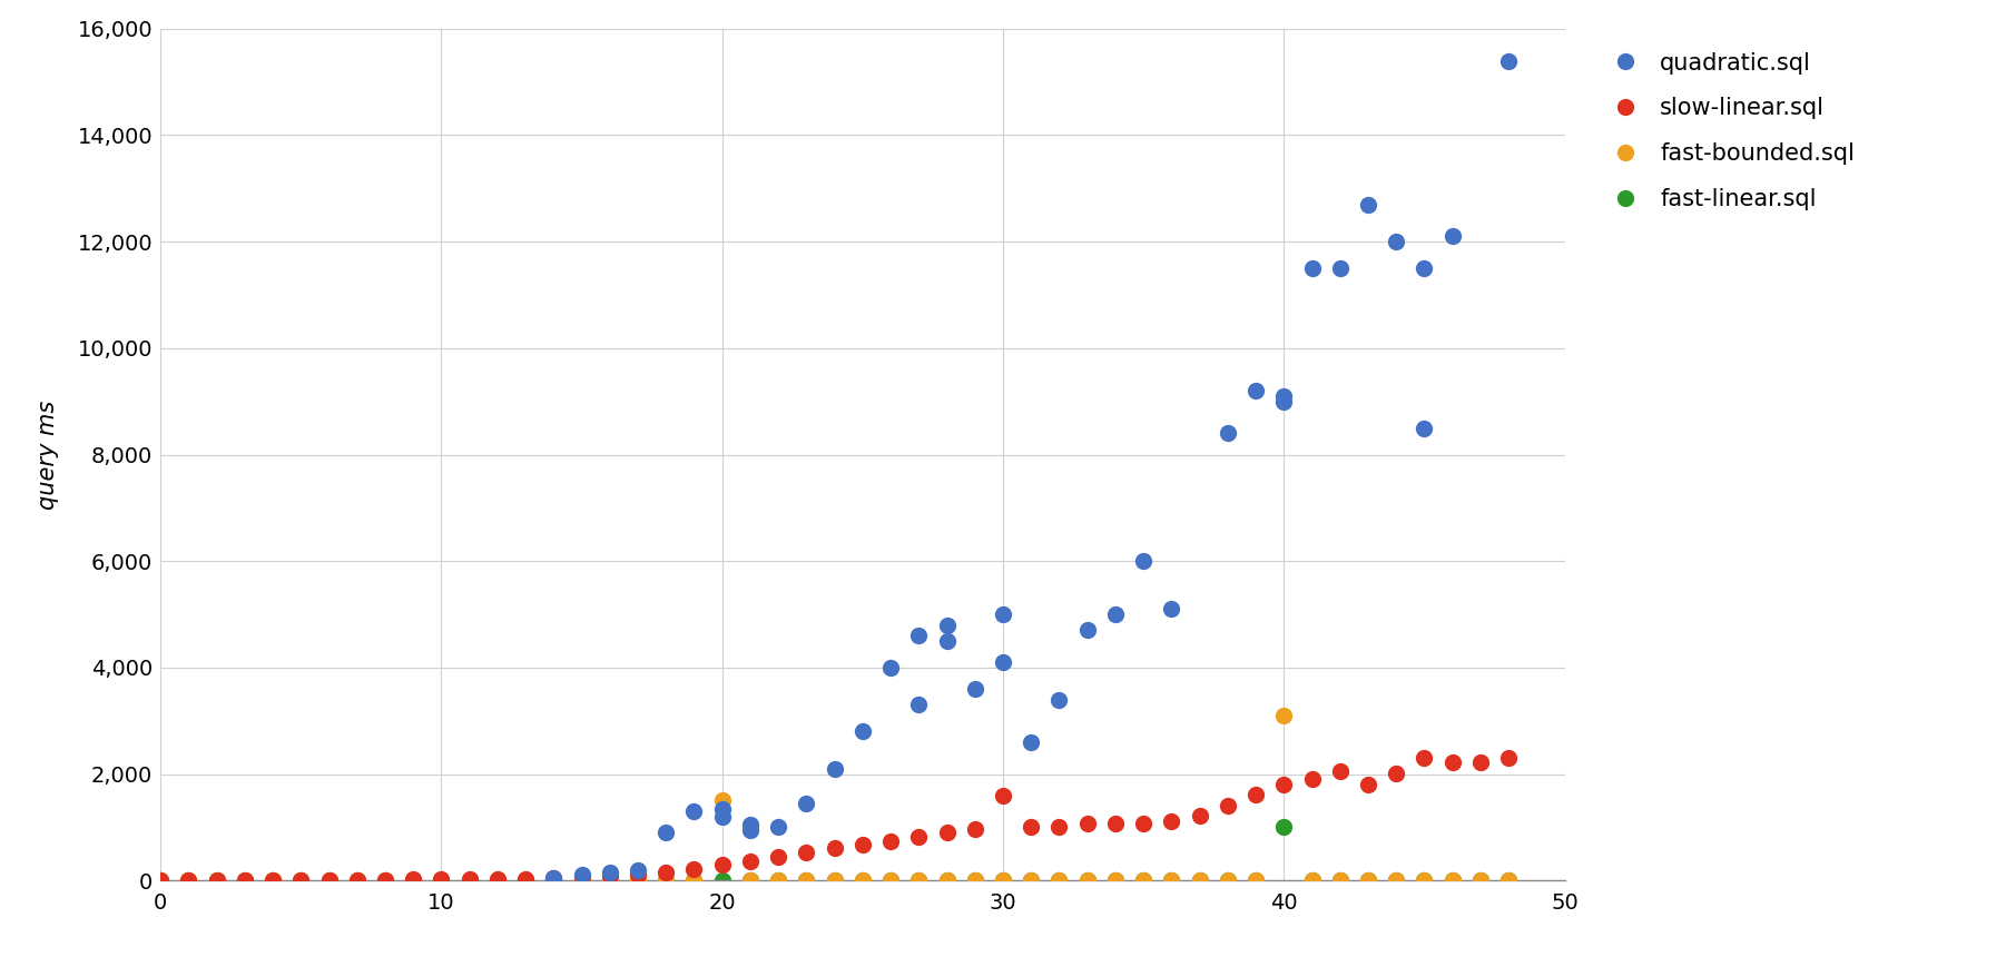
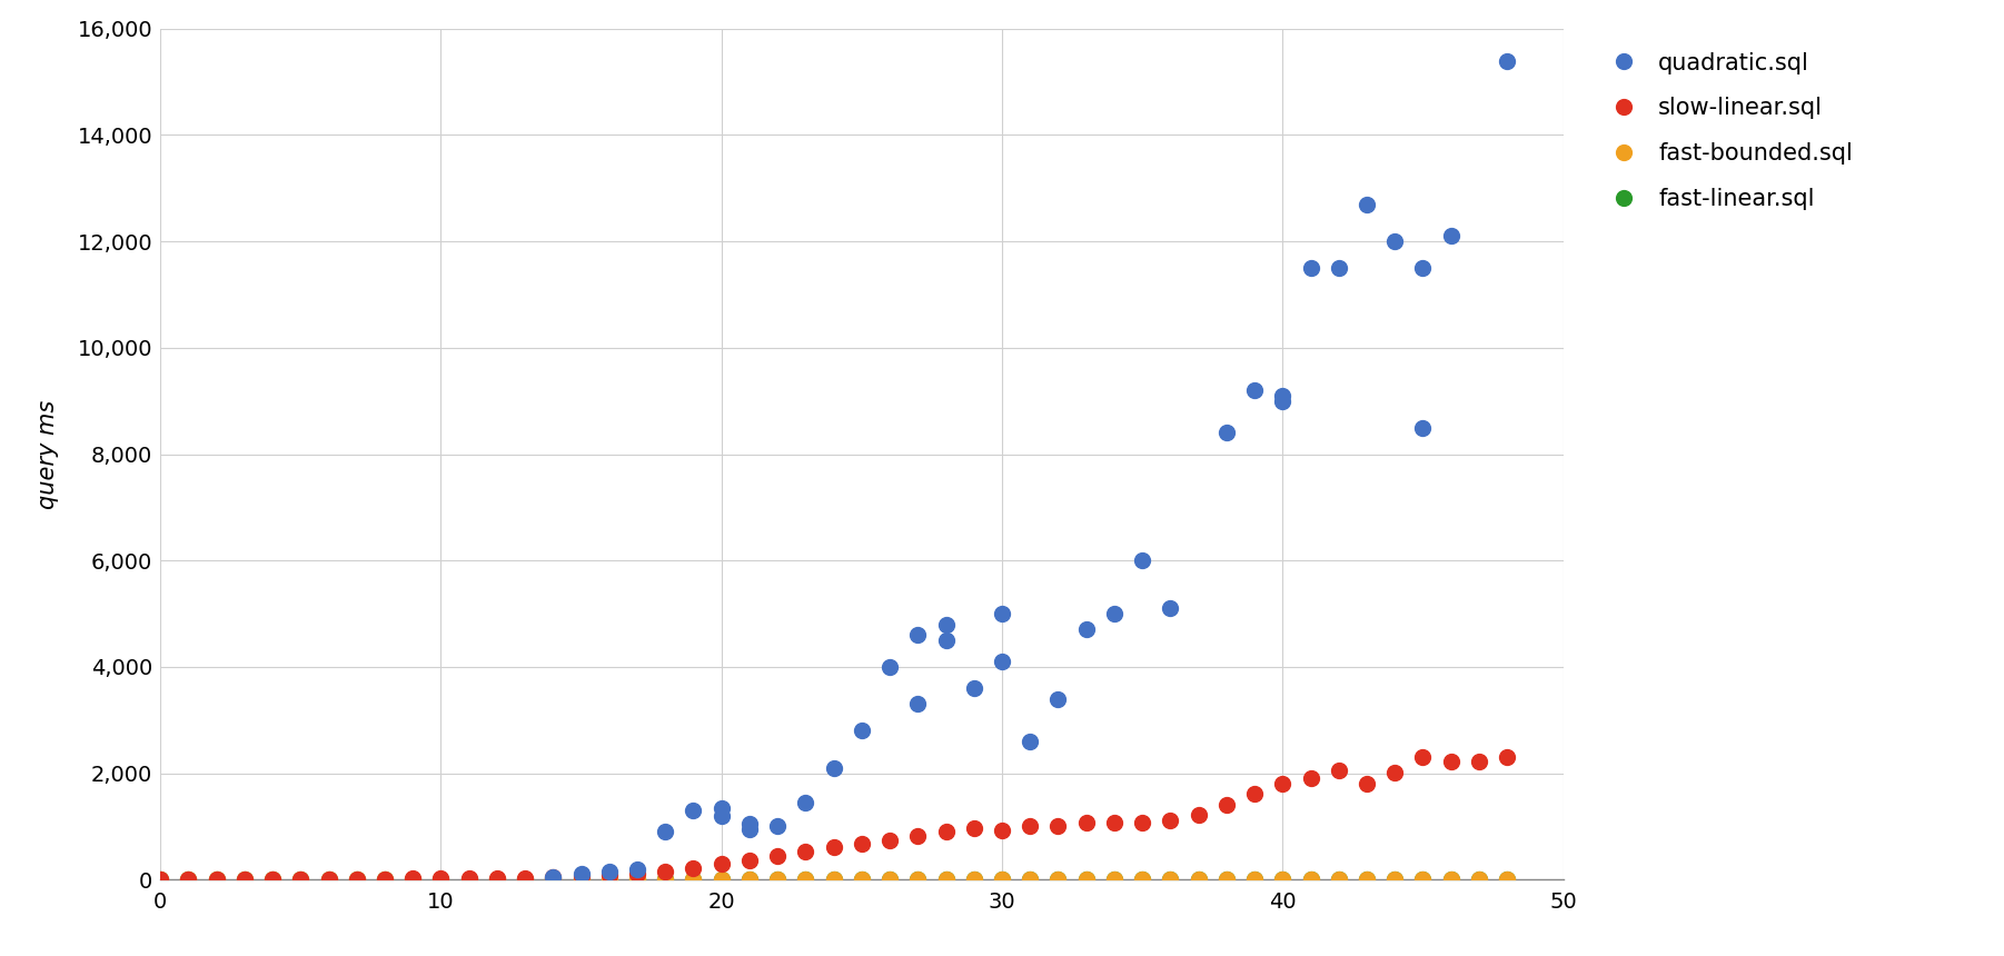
fast-bounded.sql/20: 1,500 -> 0
slow-linear.sql/30: 1,600 -> 920
fast-bounded.sql/40: 3,100 -> 10
fast-linear.sql/40: 1,000 -> 0
